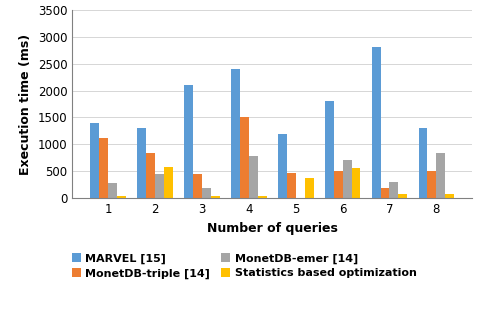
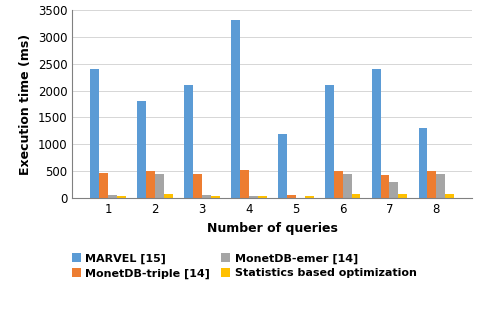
MARVEL [15]/1: 1400 -> 2400
MonetDB-triple [14]/1: 1120 -> 470
MonetDB-emer [14]/1: 280 -> 60
MARVEL [15]/2: 1300 -> 1800
MonetDB-triple [14]/2: 840 -> 500
Statistics based optimization/2: 580 -> 80
MonetDB-emer [14]/3: 200 -> 60
MARVEL [15]/4: 2400 -> 3300
MonetDB-triple [14]/4: 1500 -> 520
MonetDB-emer [14]/4: 780 -> 40
MonetDB-triple [14]/5: 480 -> 60
Statistics based optimization/5: 380 -> 40
MARVEL [15]/6: 1800 -> 2100
MonetDB-emer [14]/6: 720 -> 460
Statistics based optimization/6: 560 -> 80
MARVEL [15]/7: 2800 -> 2400
MonetDB-triple [14]/7: 200 -> 430
MonetDB-emer [14]/8: 840 -> 460
